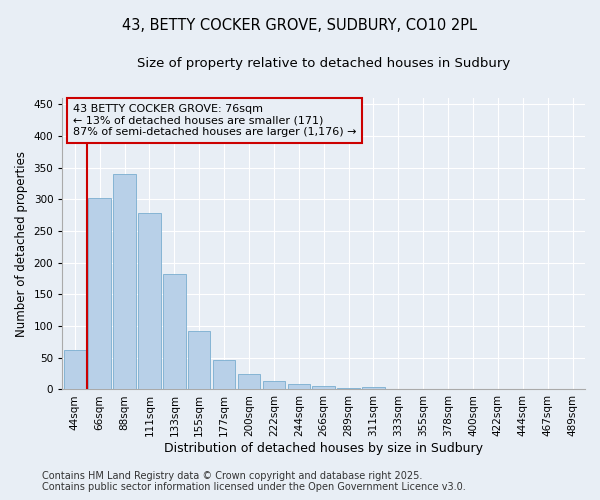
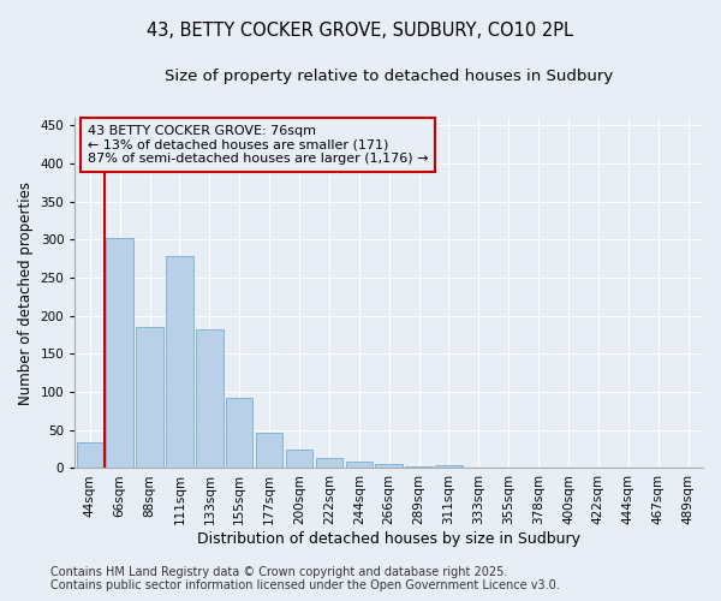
44sqm: 63 -> 34
88sqm: 340 -> 186
